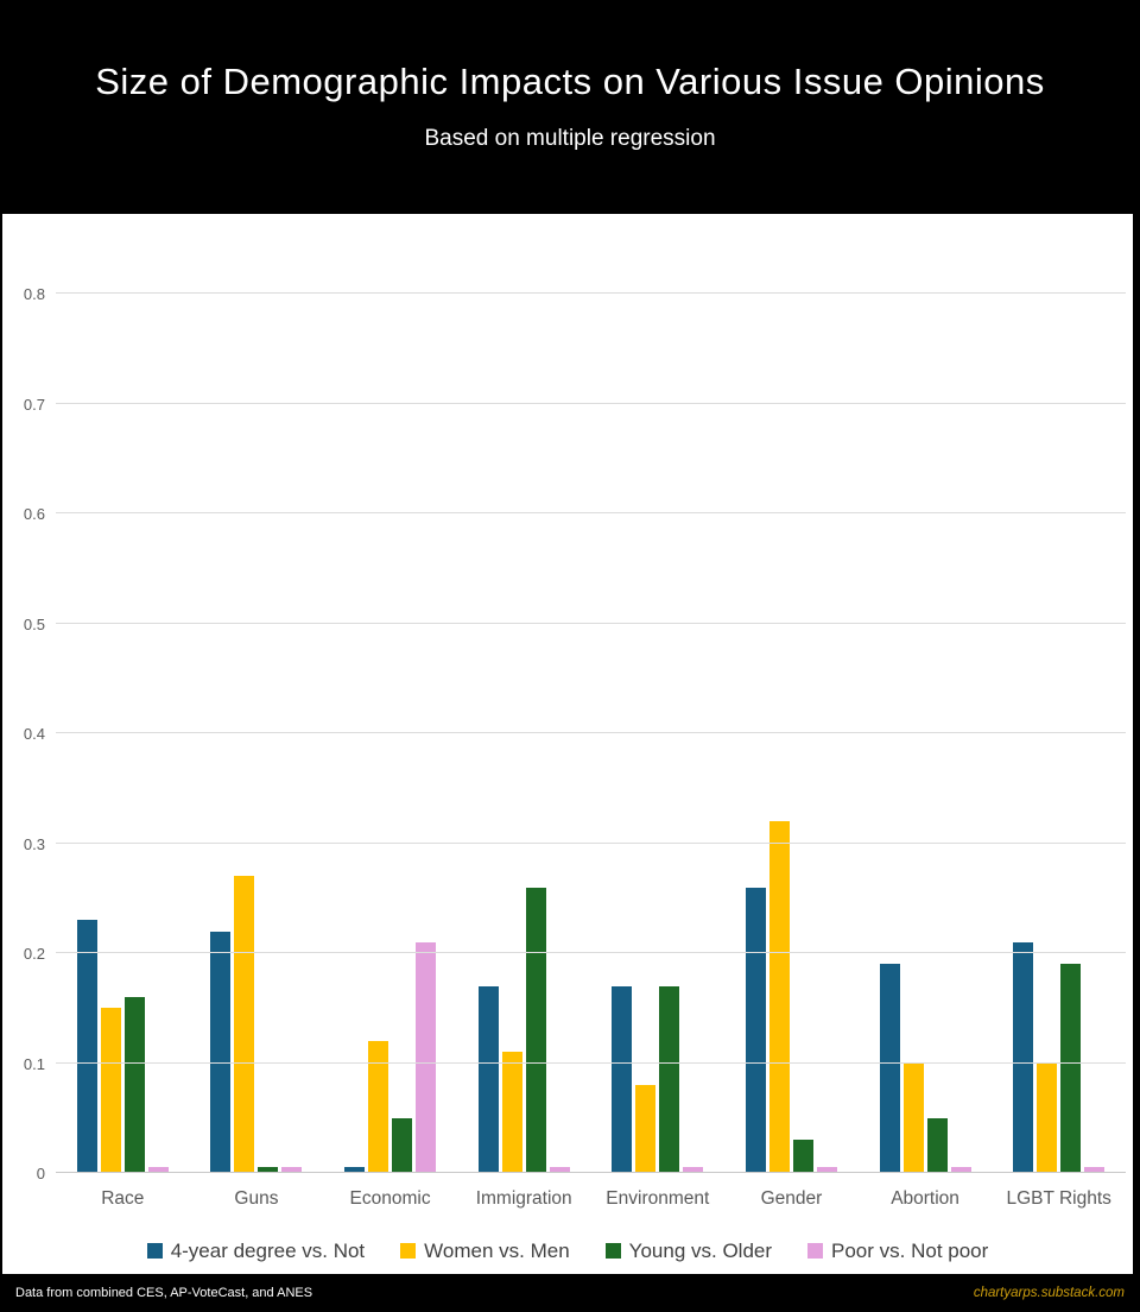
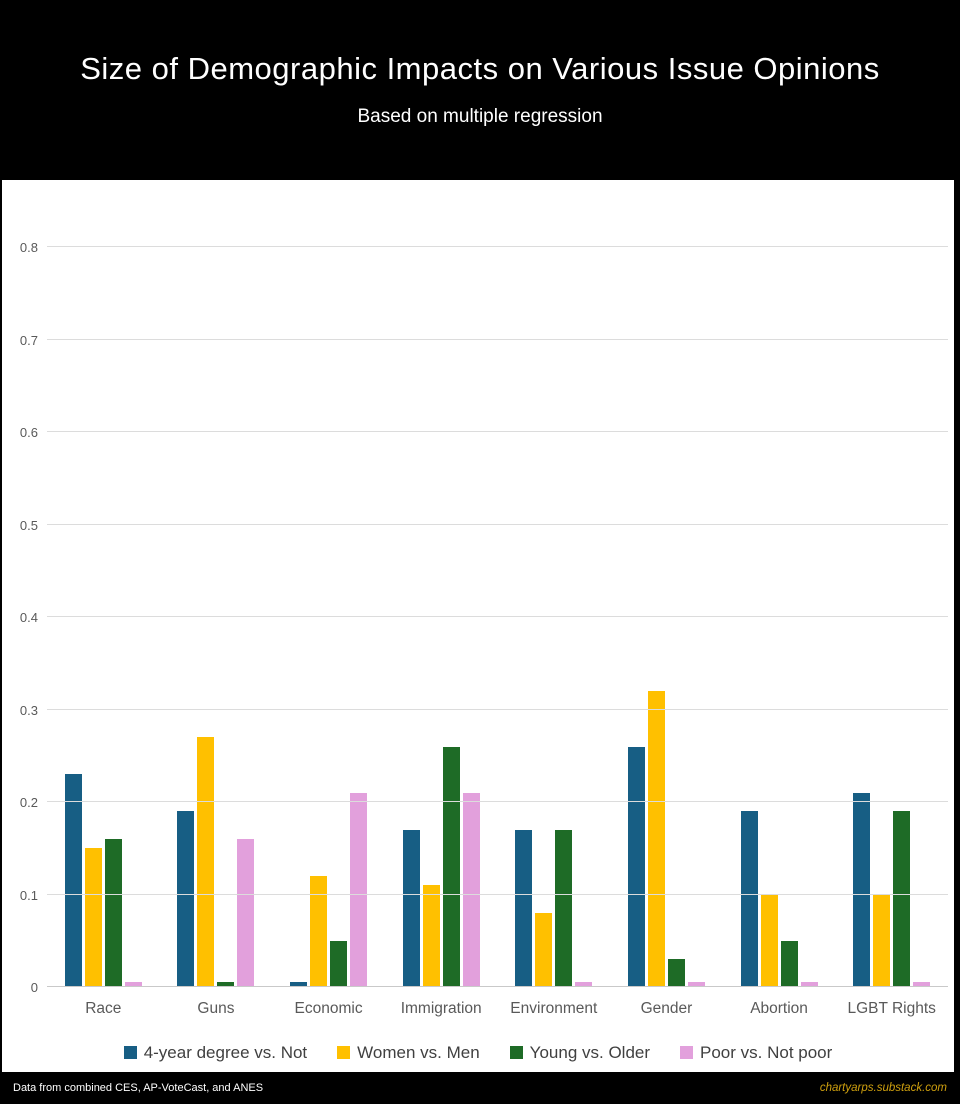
4-year degree vs. Not/Guns: 0.22 -> 0.19
Poor vs. Not poor/Guns: 0.01 -> 0.16
Poor vs. Not poor/Immigration: 0.01 -> 0.21
